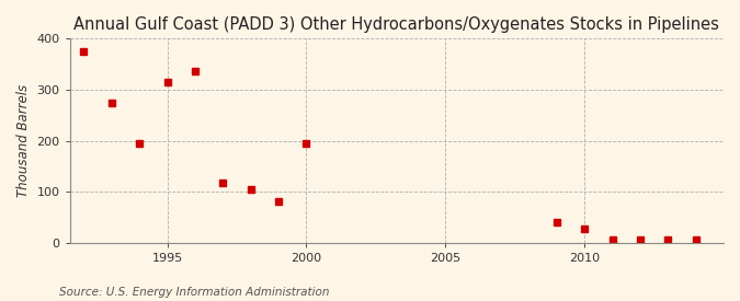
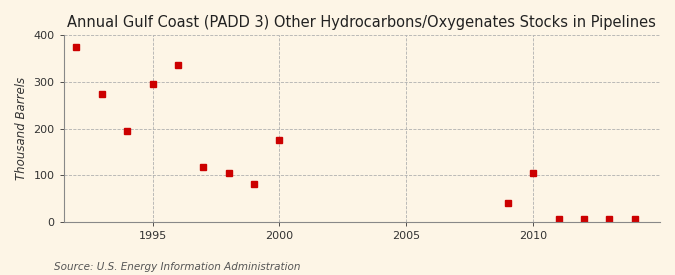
1995: 315 -> 295
2000: 195 -> 175
2010: 27 -> 105
